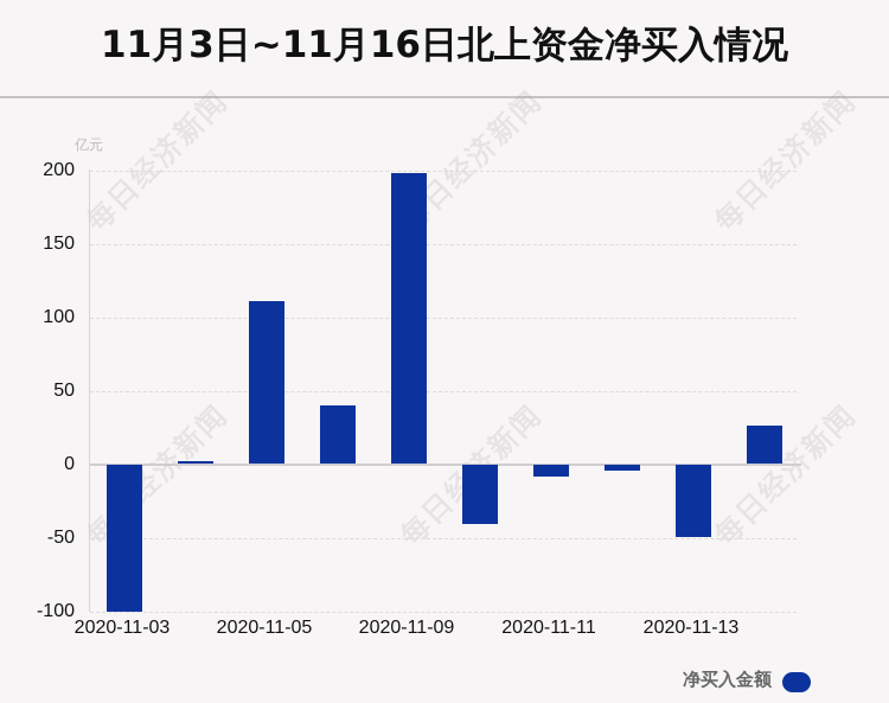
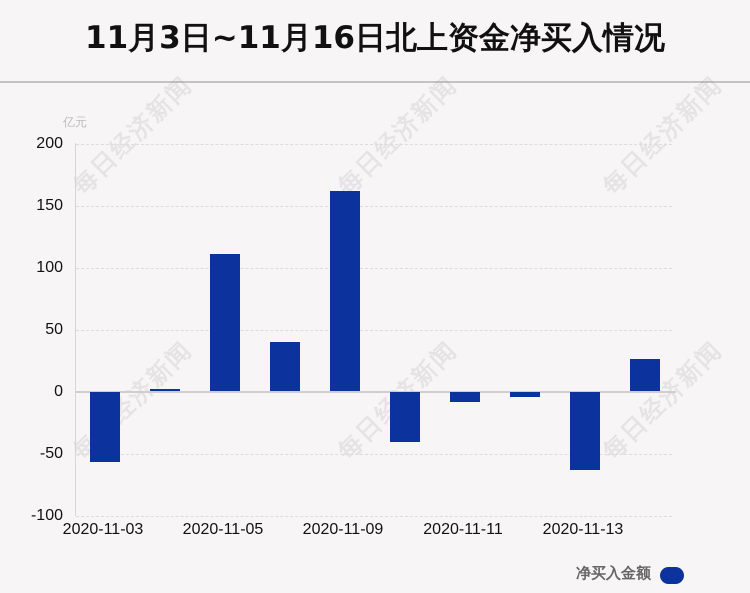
2020-11-03: -100 -> -57
2020-11-09: 198 -> 162
2020-11-13: -49 -> -63
